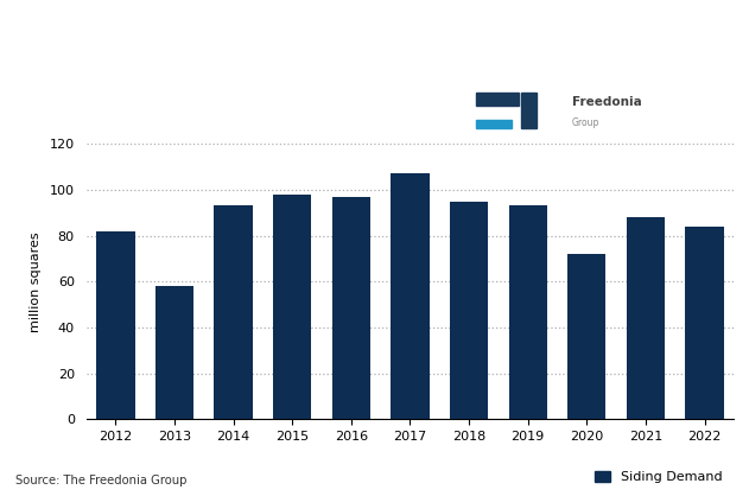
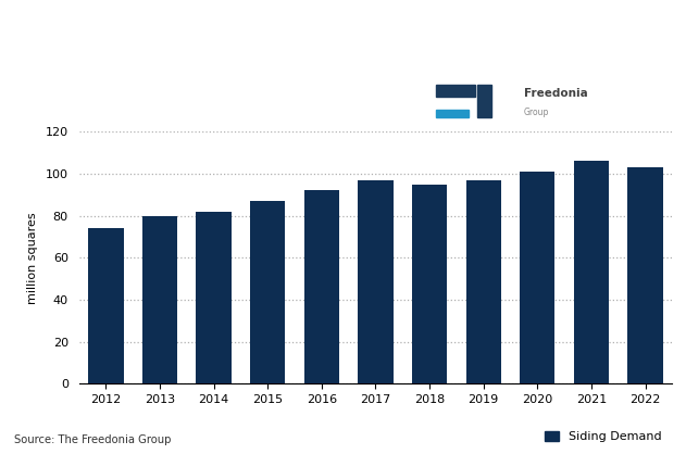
2012: 82 -> 74
2013: 58 -> 80
2014: 93 -> 82
2015: 98 -> 87
2016: 97 -> 92
2017: 107 -> 97
2019: 93 -> 97
2020: 72 -> 101
2021: 88 -> 106
2022: 84 -> 103
